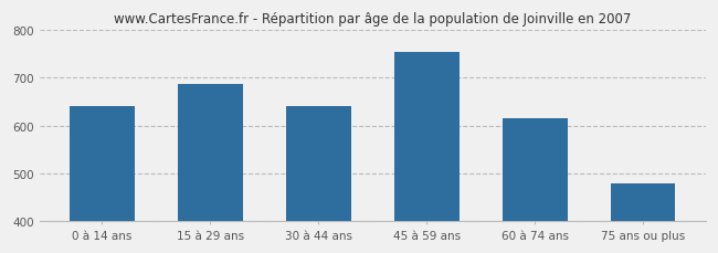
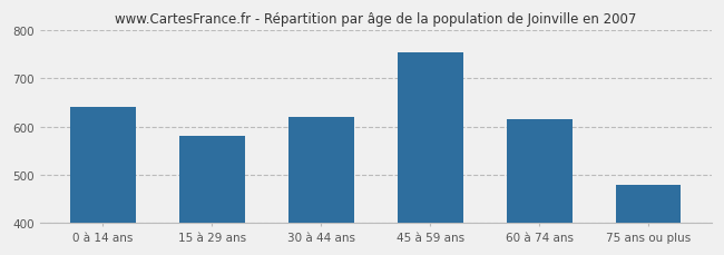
15 à 29 ans: 688 -> 580
30 à 44 ans: 641 -> 620
